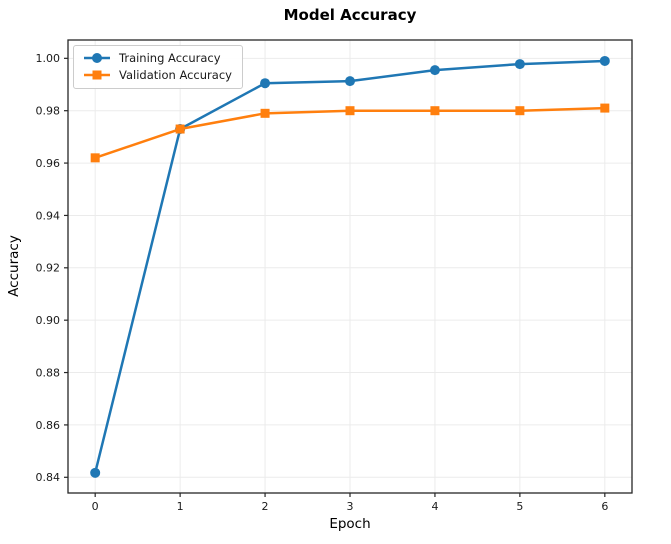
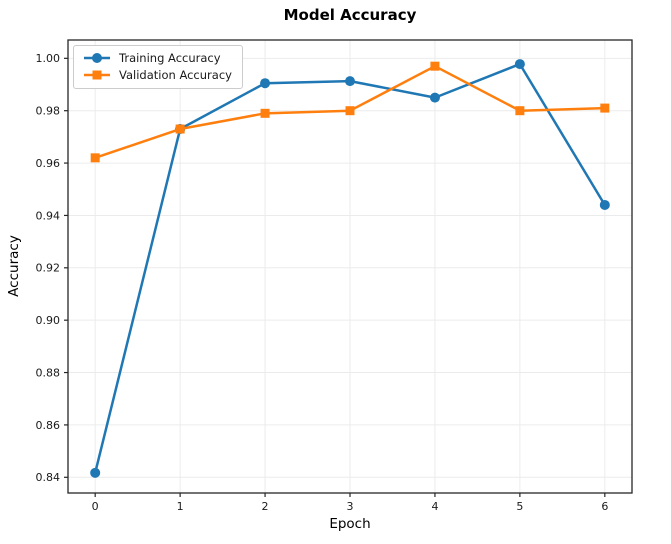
Training Accuracy/4: 0.996 -> 0.985
Validation Accuracy/4: 0.980 -> 0.997
Training Accuracy/6: 0.999 -> 0.944
